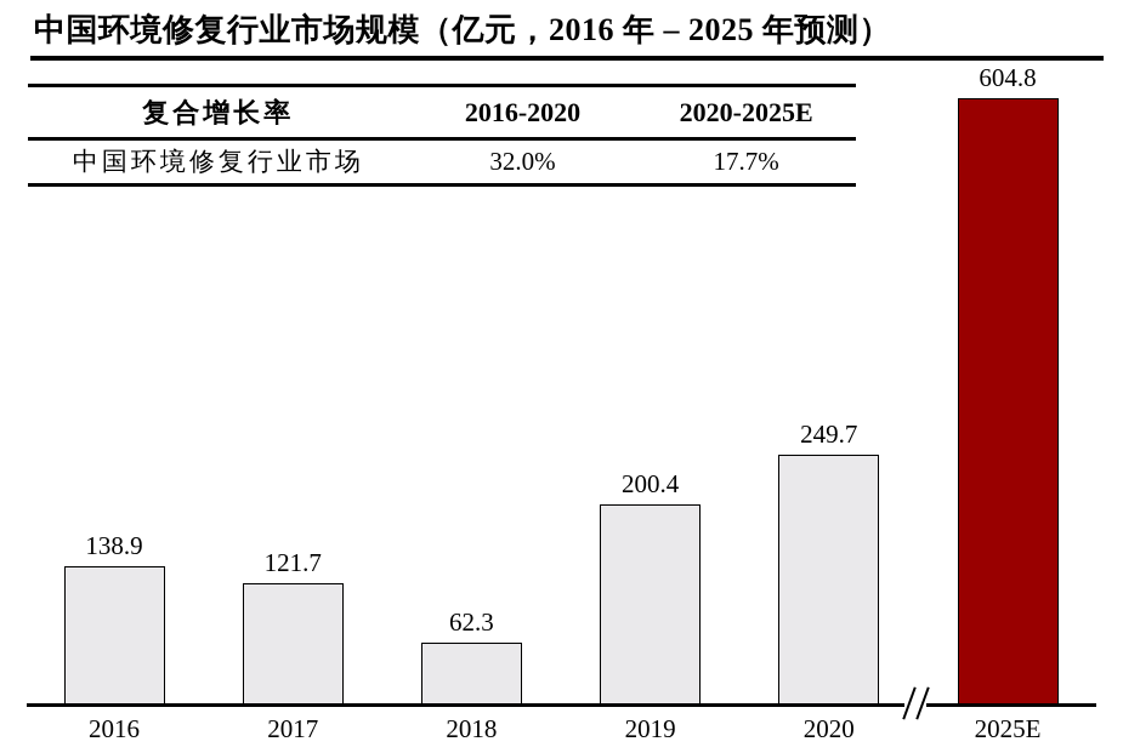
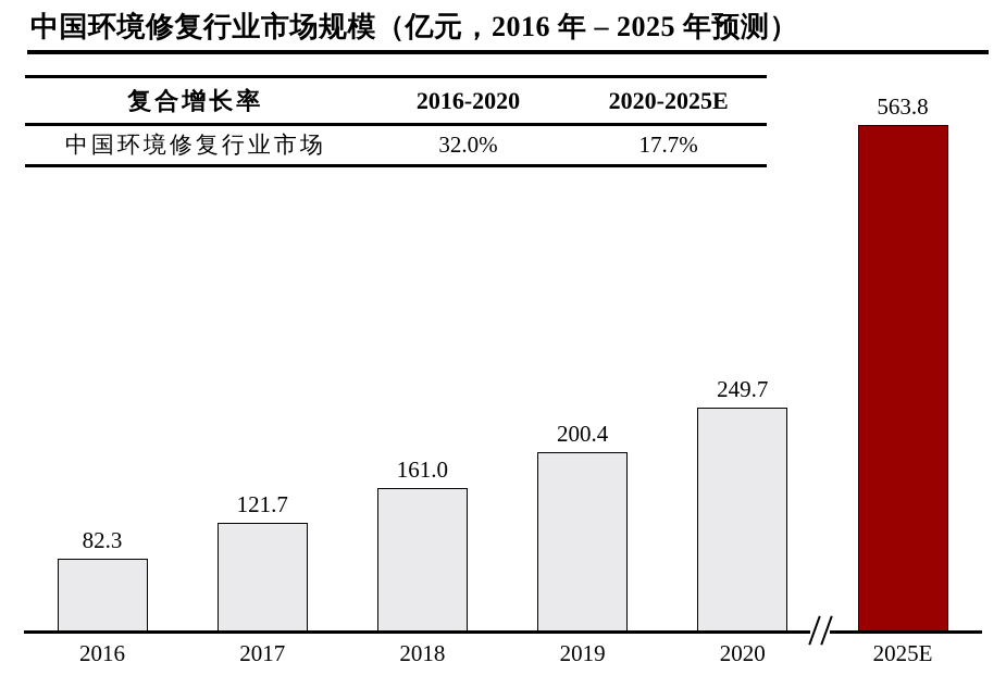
2016: 138.9 -> 82.3
2018: 62.3 -> 161.0
2025E: 604.8 -> 563.8
